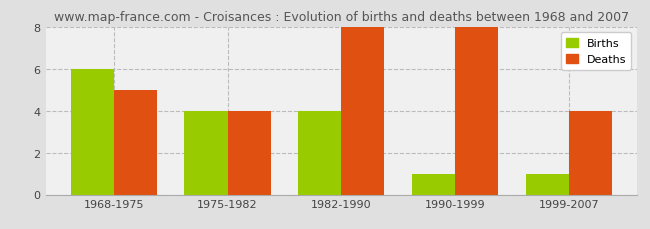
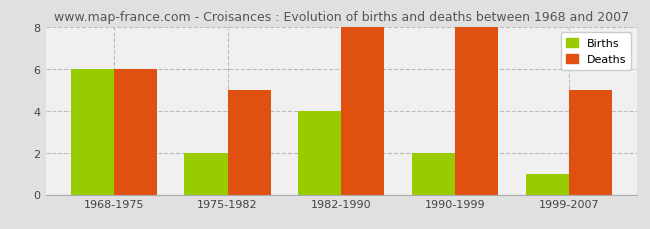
Deaths/1968-1975: 5 -> 6
Births/1975-1982: 4 -> 2
Deaths/1975-1982: 4 -> 5
Births/1990-1999: 1 -> 2
Deaths/1999-2007: 4 -> 5
